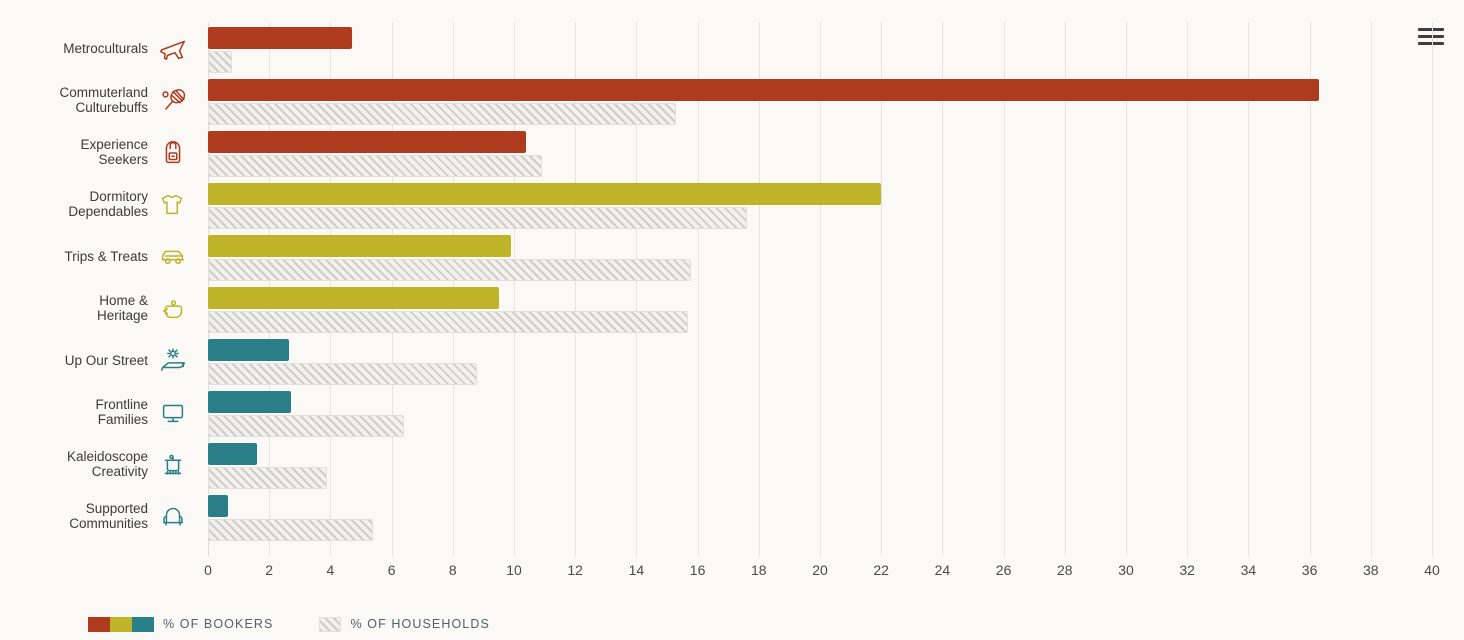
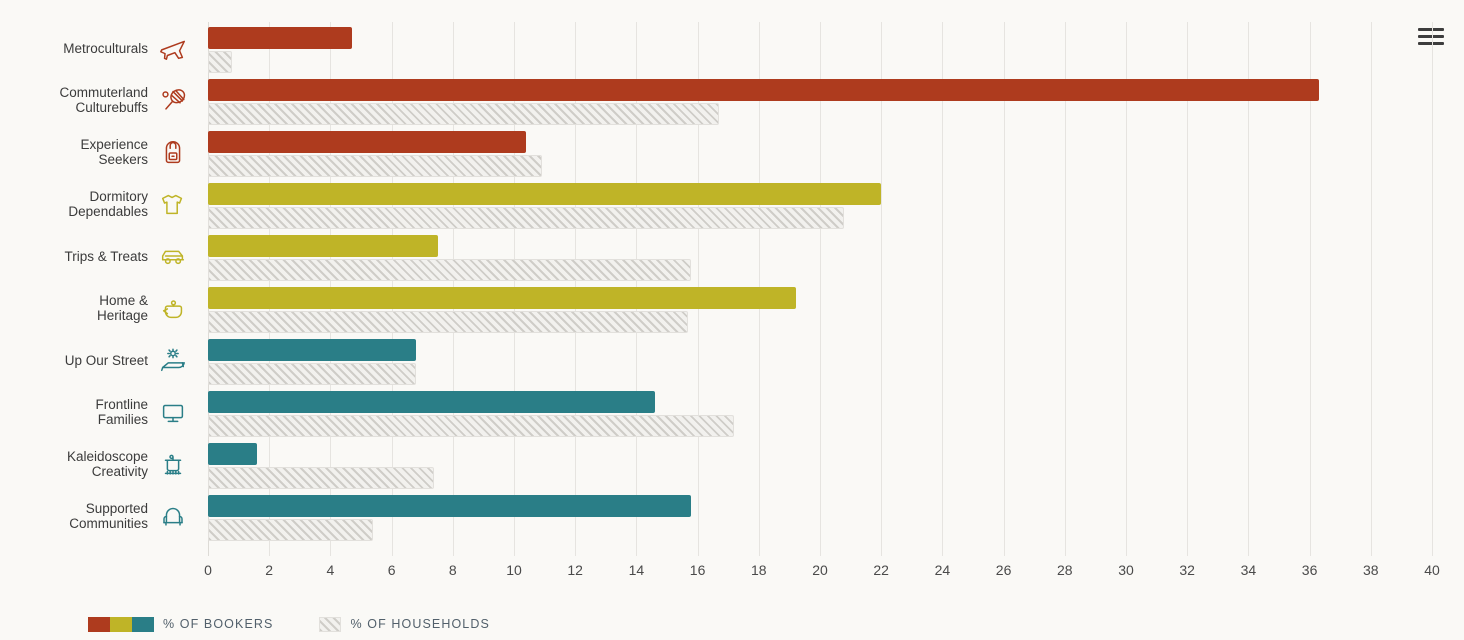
% OF HOUSEHOLDS/Commuterland Culturebuffs: 15.3 -> 16.7
% OF HOUSEHOLDS/Dormitory Dependables: 17.6 -> 20.8
% OF BOOKERS/Trips & Treats: 9.9 -> 7.5
% OF BOOKERS/Home & Heritage: 9.5 -> 19.2
% OF BOOKERS/Up Our Street: 2.6 -> 6.8
% OF HOUSEHOLDS/Up Our Street: 8.8 -> 6.8
% OF BOOKERS/Frontline Families: 2.7 -> 14.6
% OF HOUSEHOLDS/Frontline Families: 6.4 -> 17.2
% OF HOUSEHOLDS/Kaleidoscope Creativity: 3.9 -> 7.4
% OF BOOKERS/Supported Communities: 0.7 -> 15.8
